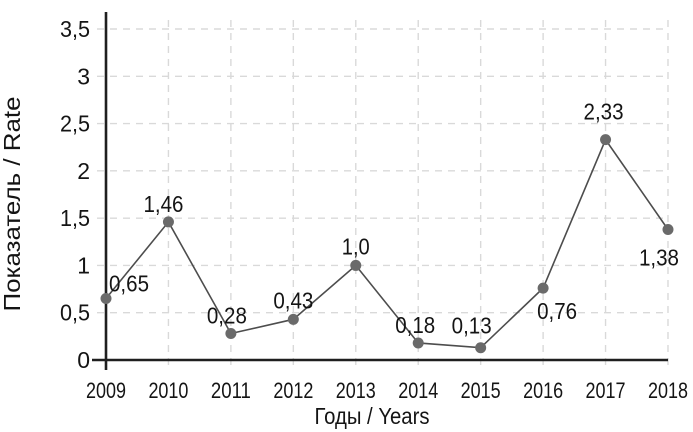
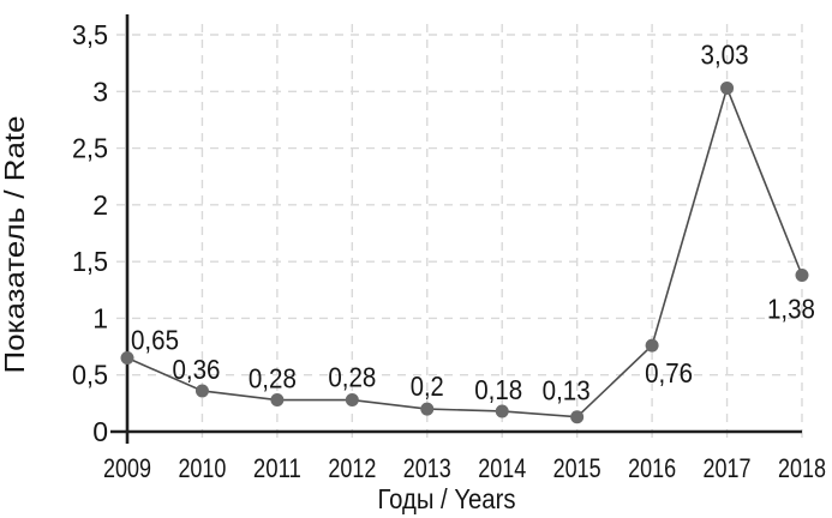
2010: 1,46 -> 0,36
2012: 0,43 -> 0,28
2013: 1,0 -> 0,2
2017: 2,33 -> 3,03
